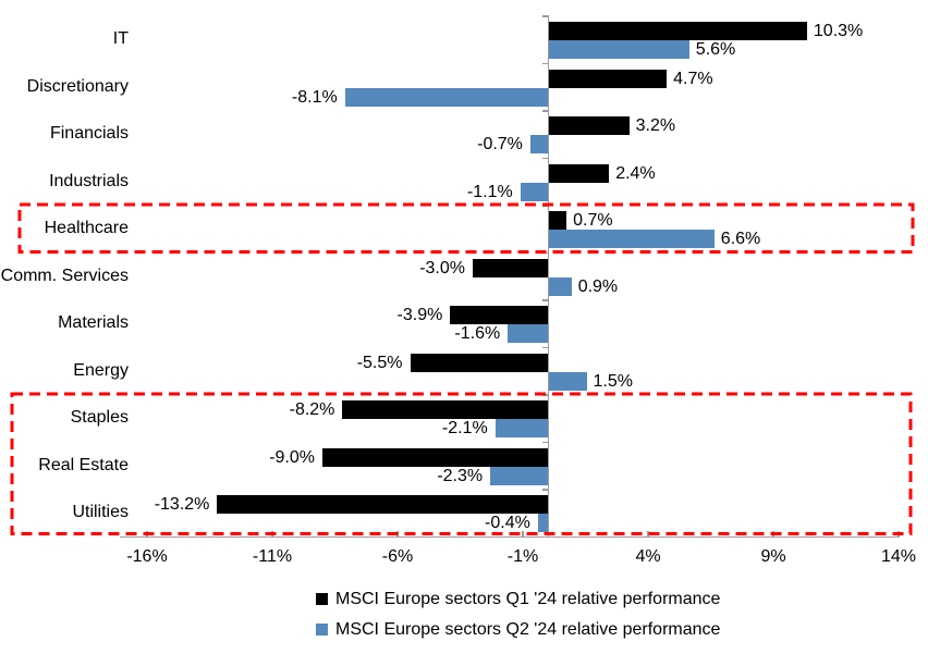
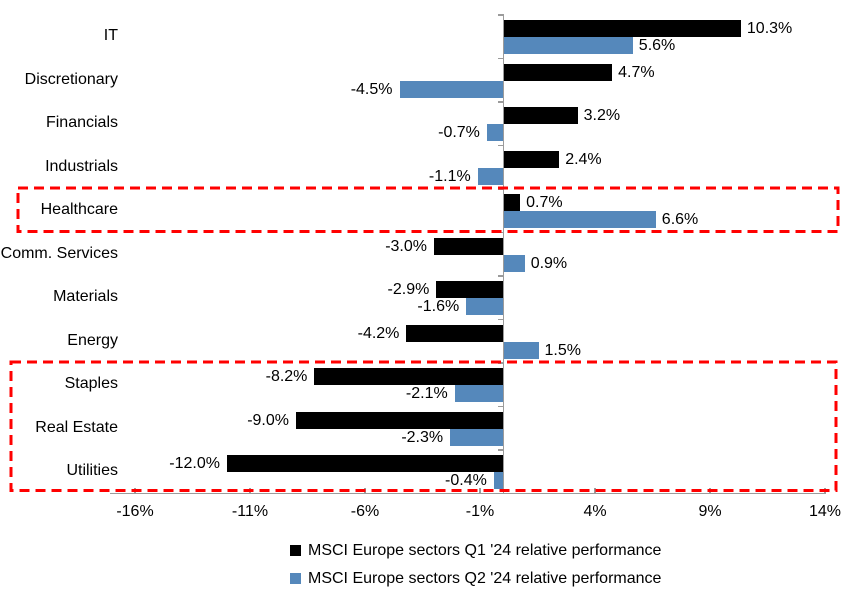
MSCI Europe sectors Q2 '24 relative performance/Discretionary: -8.1% -> -4.5%
MSCI Europe sectors Q1 '24 relative performance/Materials: -3.9% -> -2.9%
MSCI Europe sectors Q1 '24 relative performance/Energy: -5.5% -> -4.2%
MSCI Europe sectors Q1 '24 relative performance/Utilities: -13.2% -> -12.0%
